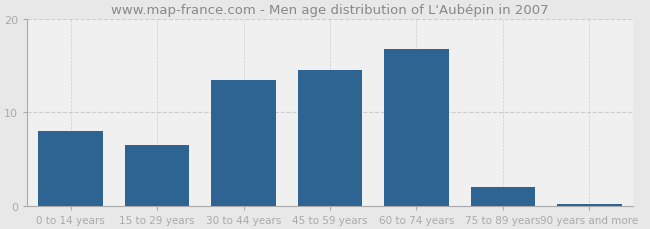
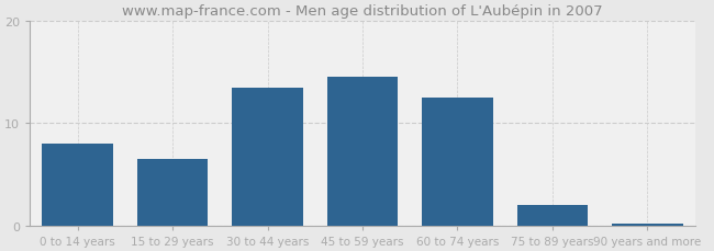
60 to 74 years: 16.8 -> 12.5
